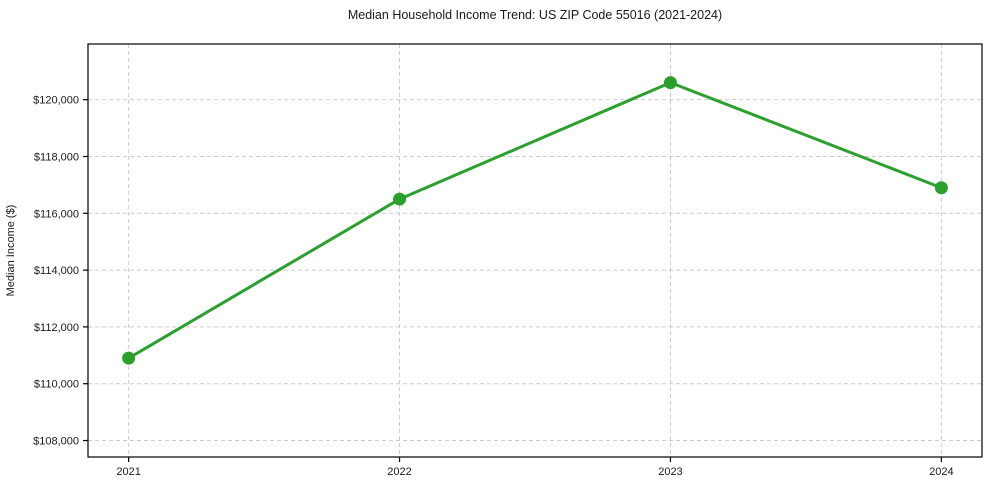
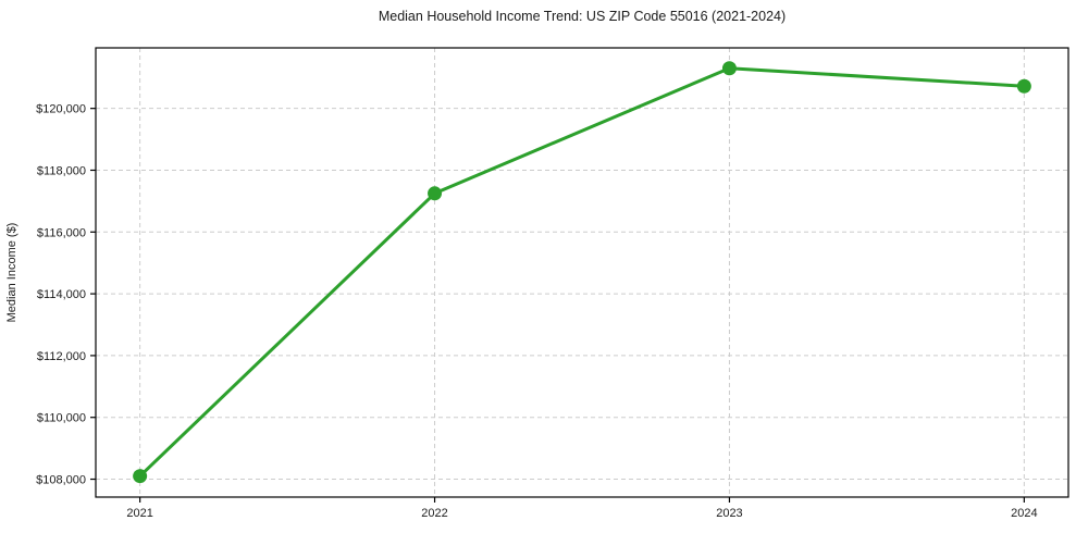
2021: $110900 -> $108100
2022: $116500 -> $117200
2023: $120600 -> $121300
2024: $116900 -> $120700
